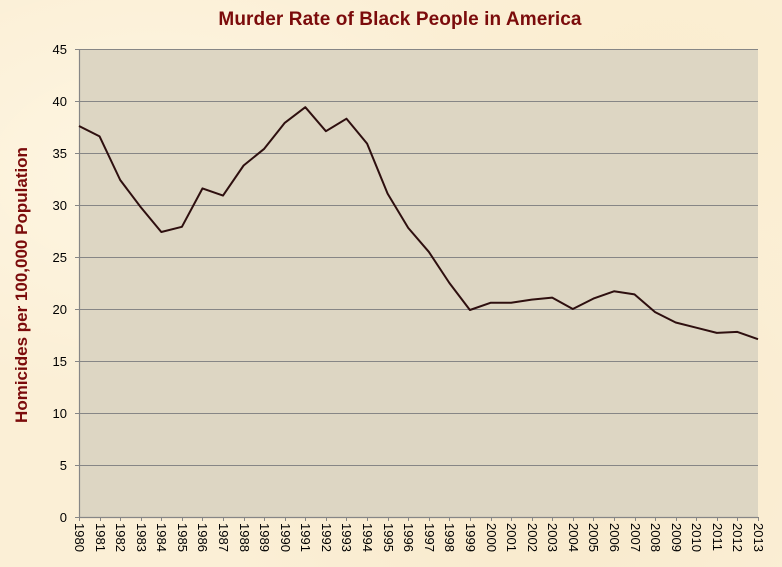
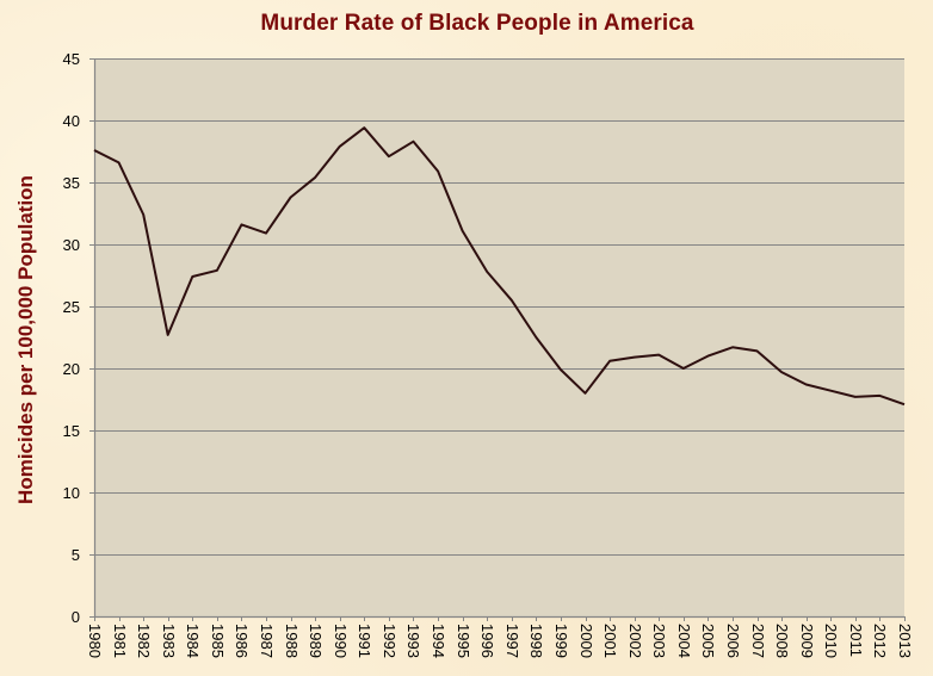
1983: 29.8 -> 22.7
2000: 20.6 -> 18.0
